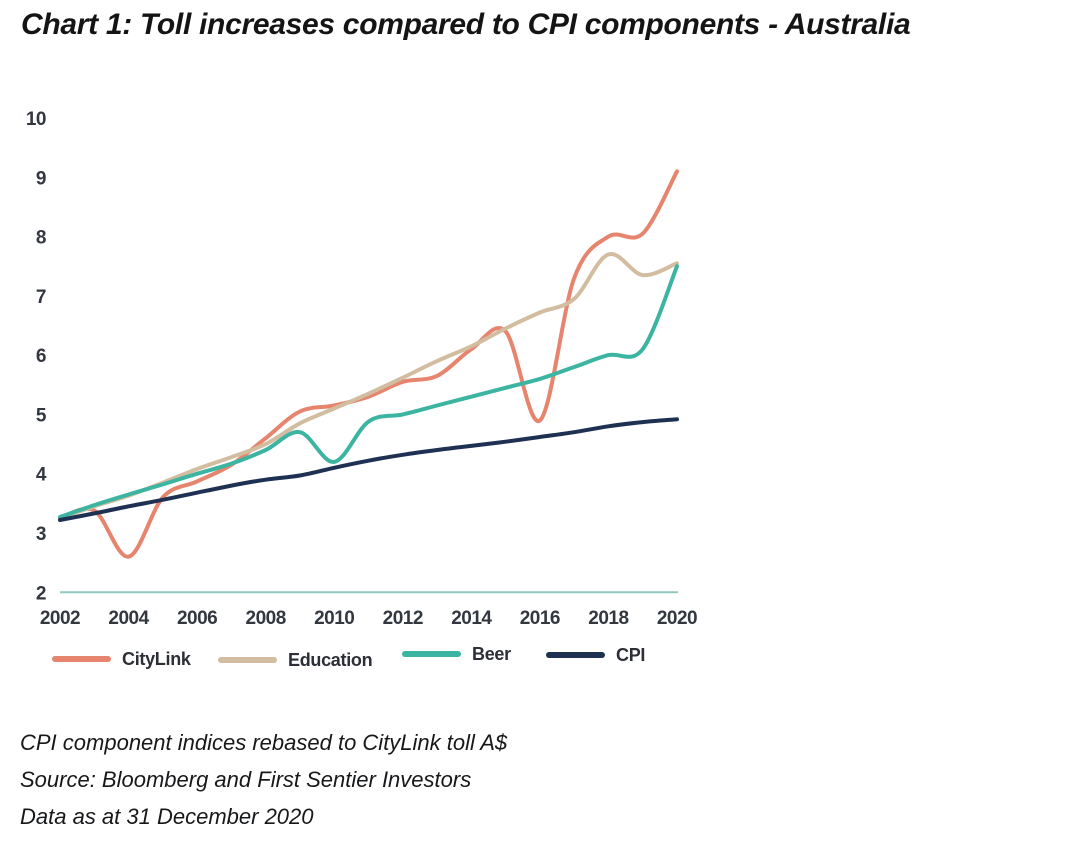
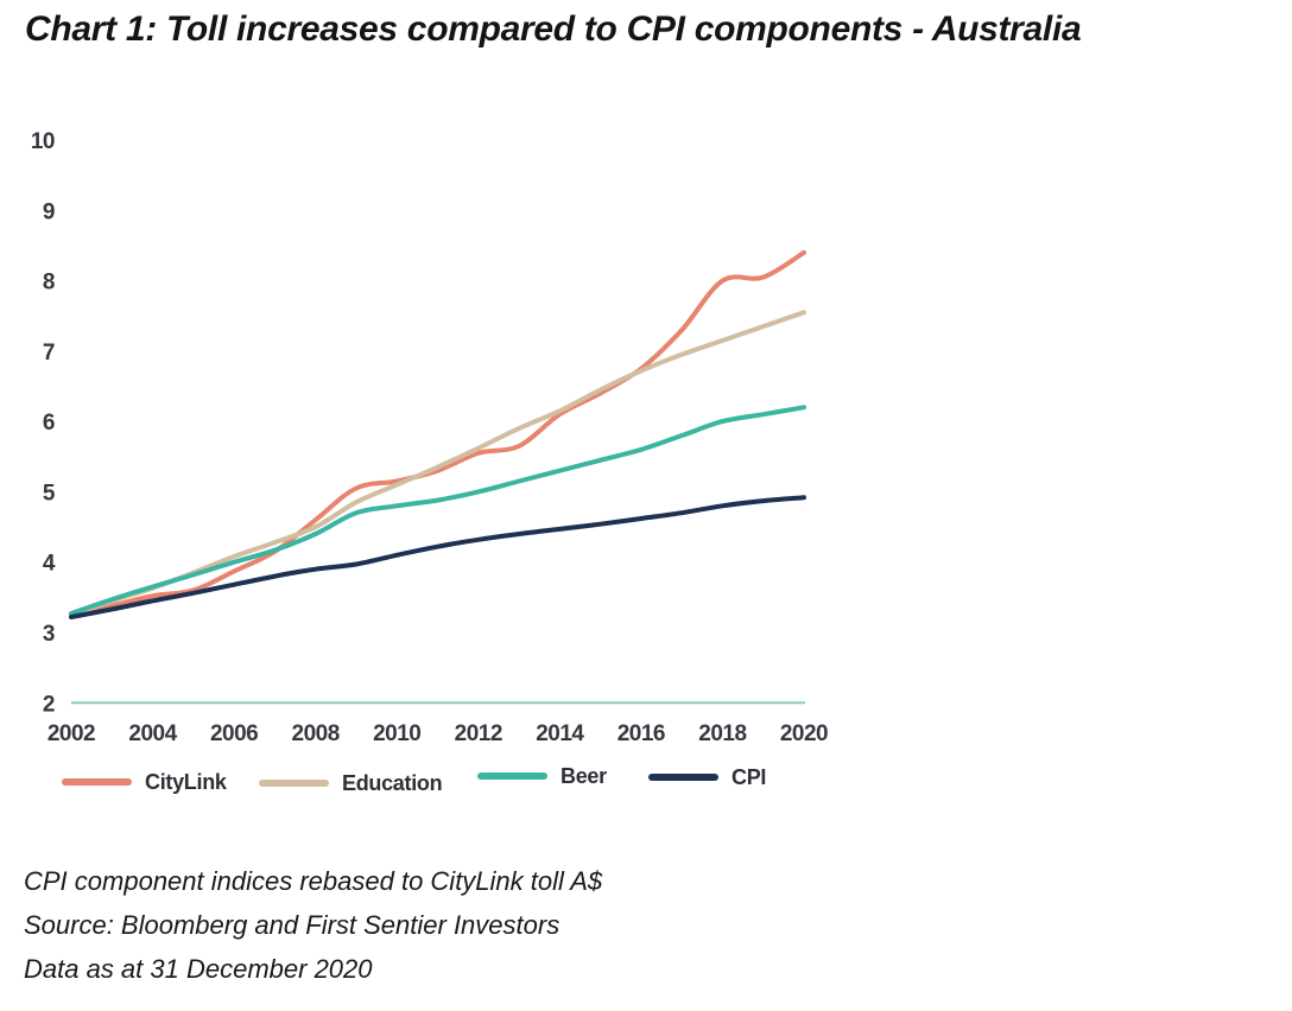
CityLink/2004: 2.6 -> 3.5
Beer/2010: 4.2 -> 4.8
CityLink/2016: 4.9 -> 6.8
Education/2018: 7.7 -> 7.2
CityLink/2020: 9.1 -> 8.4
Beer/2020: 7.5 -> 6.2
